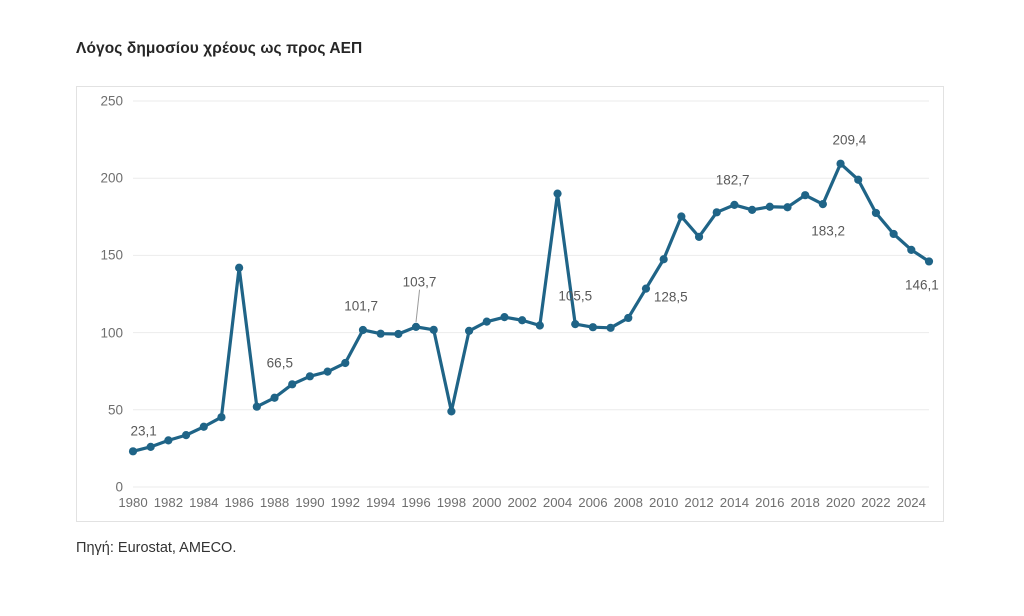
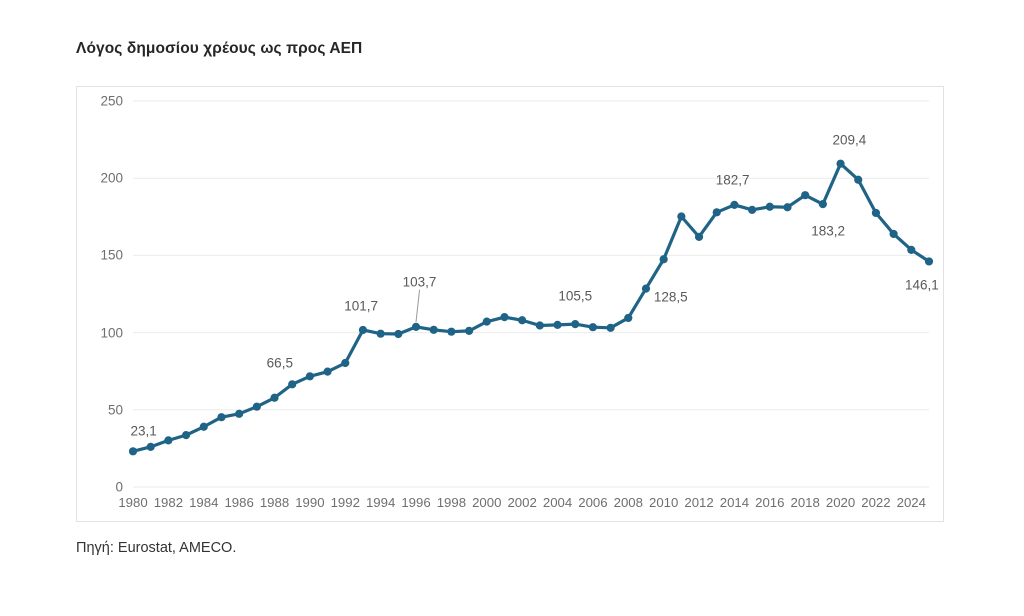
1986: 142 -> 47
1998: 49 -> 101
2004: 190 -> 105
